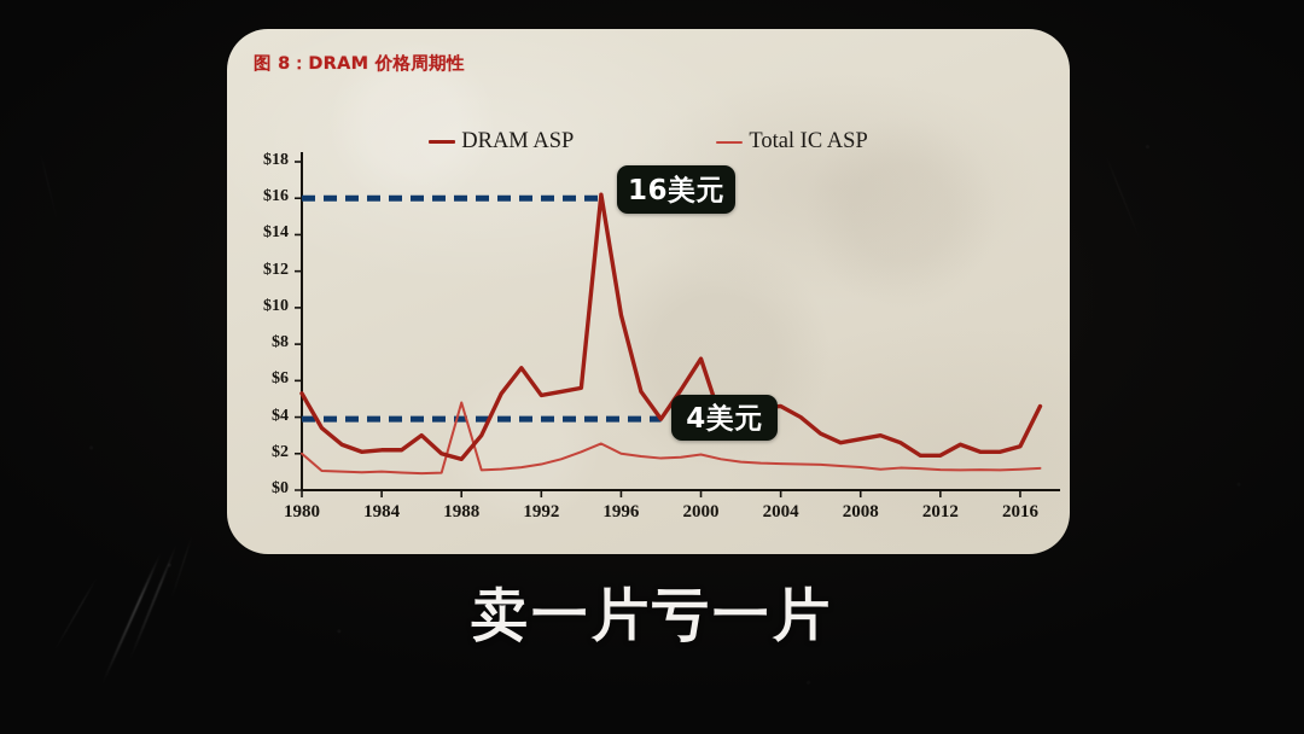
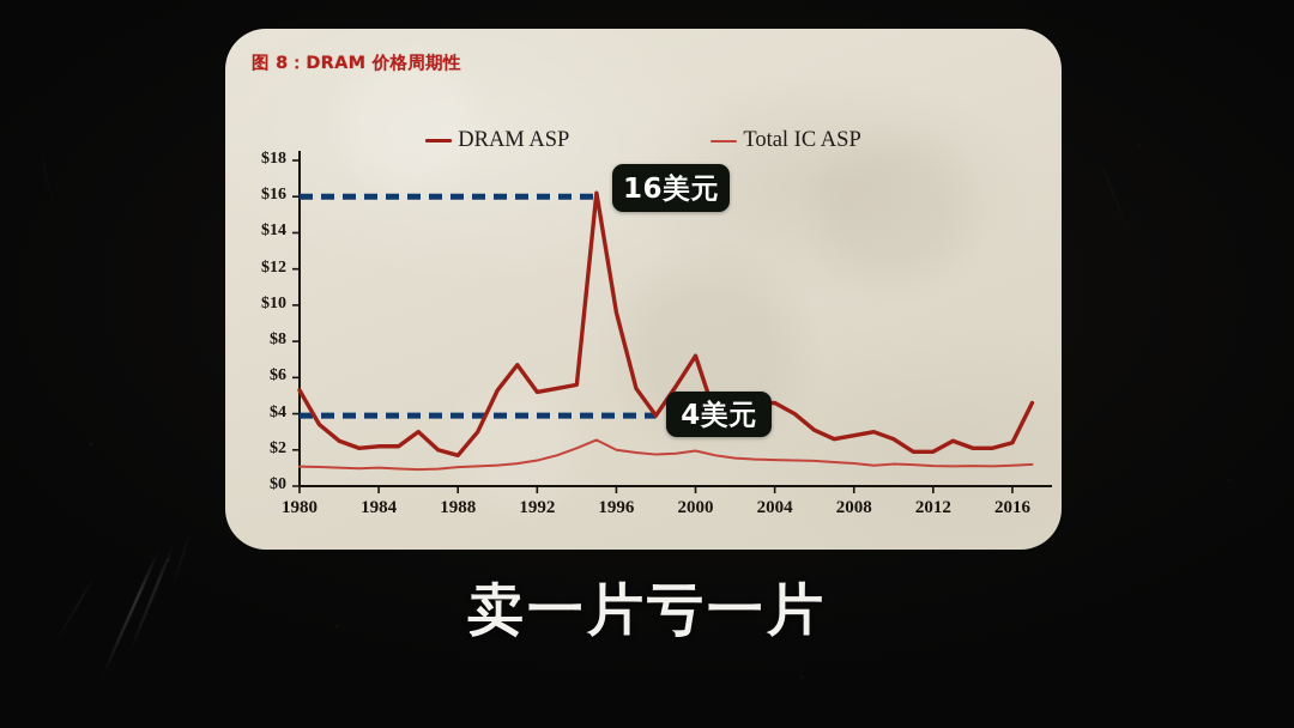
Total IC ASP/1980: $2.0 -> $1.1
Total IC ASP/1988: $4.8 -> $1.1
